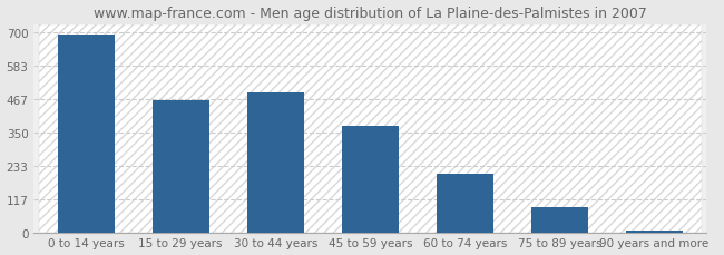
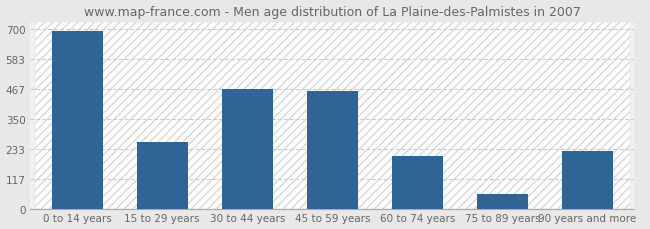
15 to 29 years: 462 -> 260
30 to 44 years: 489 -> 465
45 to 59 years: 374 -> 460
75 to 89 years: 90 -> 55
90 years and more: 8 -> 225
